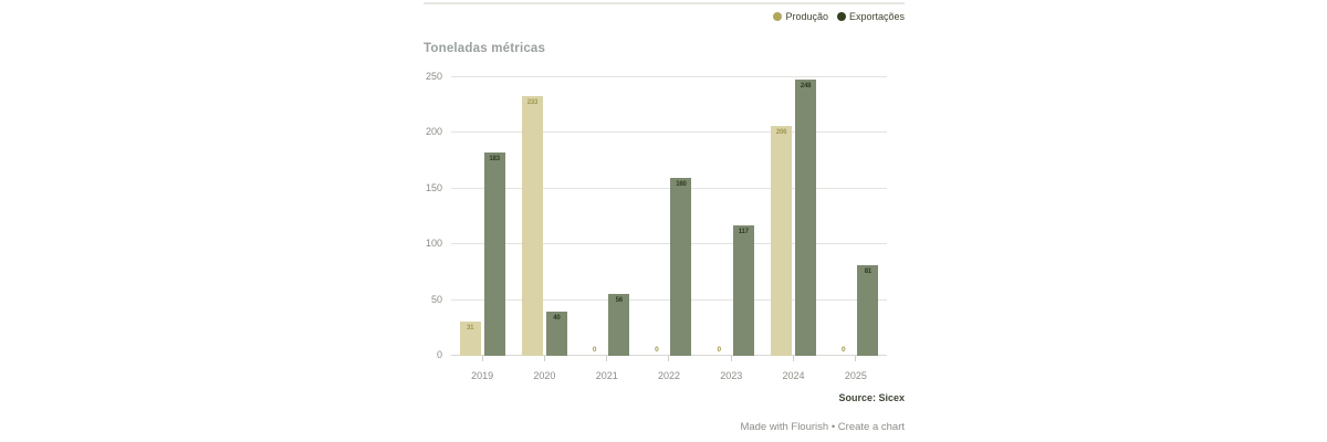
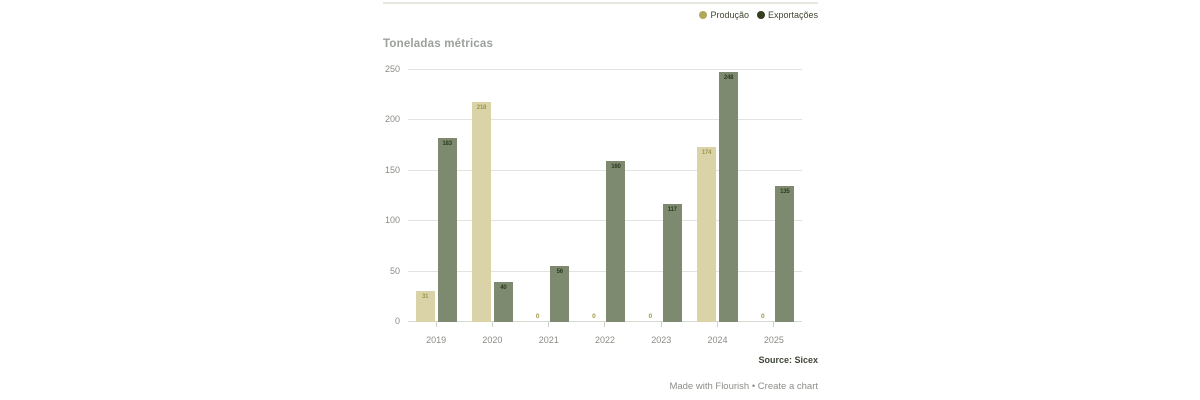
Produção/2020: 233 -> 218
Produção/2024: 206 -> 174
Exportações/2025: 81 -> 135
